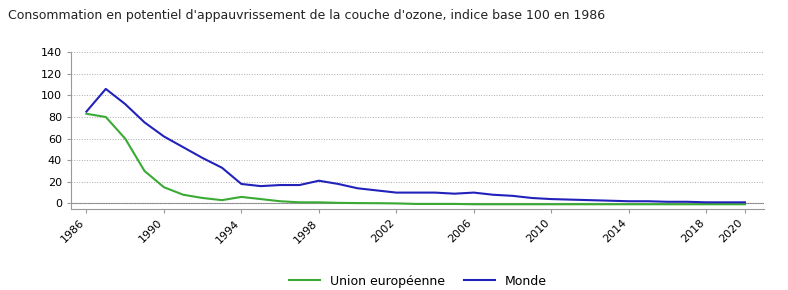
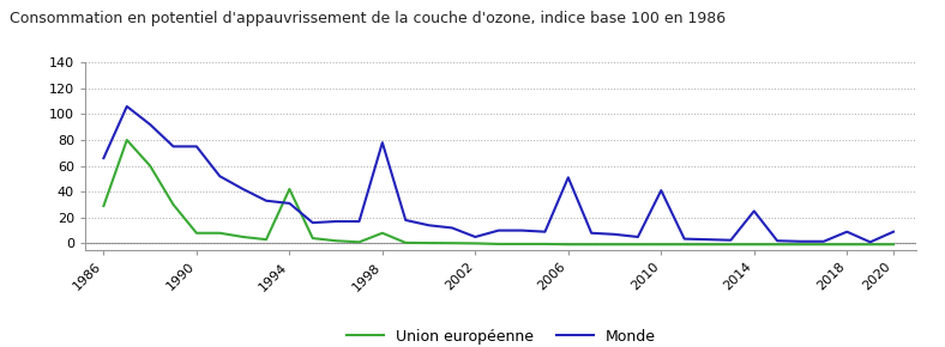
Union européenne/1986: 83 -> 29
Monde/1986: 85 -> 66
Union européenne/1990: 15 -> 8
Monde/1990: 62 -> 75
Union européenne/1994: 6 -> 42
Monde/1994: 18 -> 31
Union européenne/1998: 1 -> 8
Monde/1998: 21 -> 78
Monde/2002: 10 -> 5
Monde/2006: 10 -> 51
Monde/2010: 4 -> 41
Monde/2014: 2 -> 25
Monde/2018: 1 -> 9
Monde/2020: 1 -> 9
